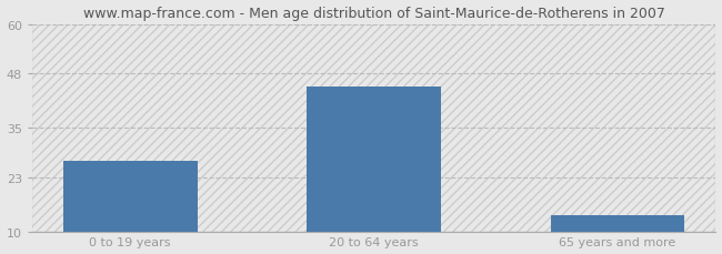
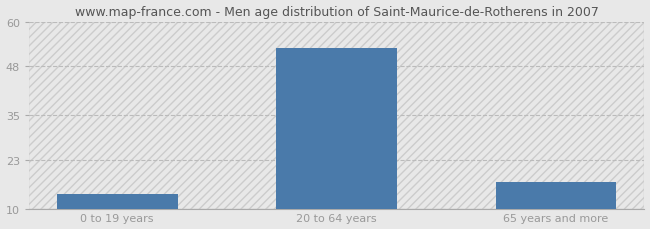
0 to 19 years: 27 -> 14
20 to 64 years: 45 -> 53
65 years and more: 14 -> 17
